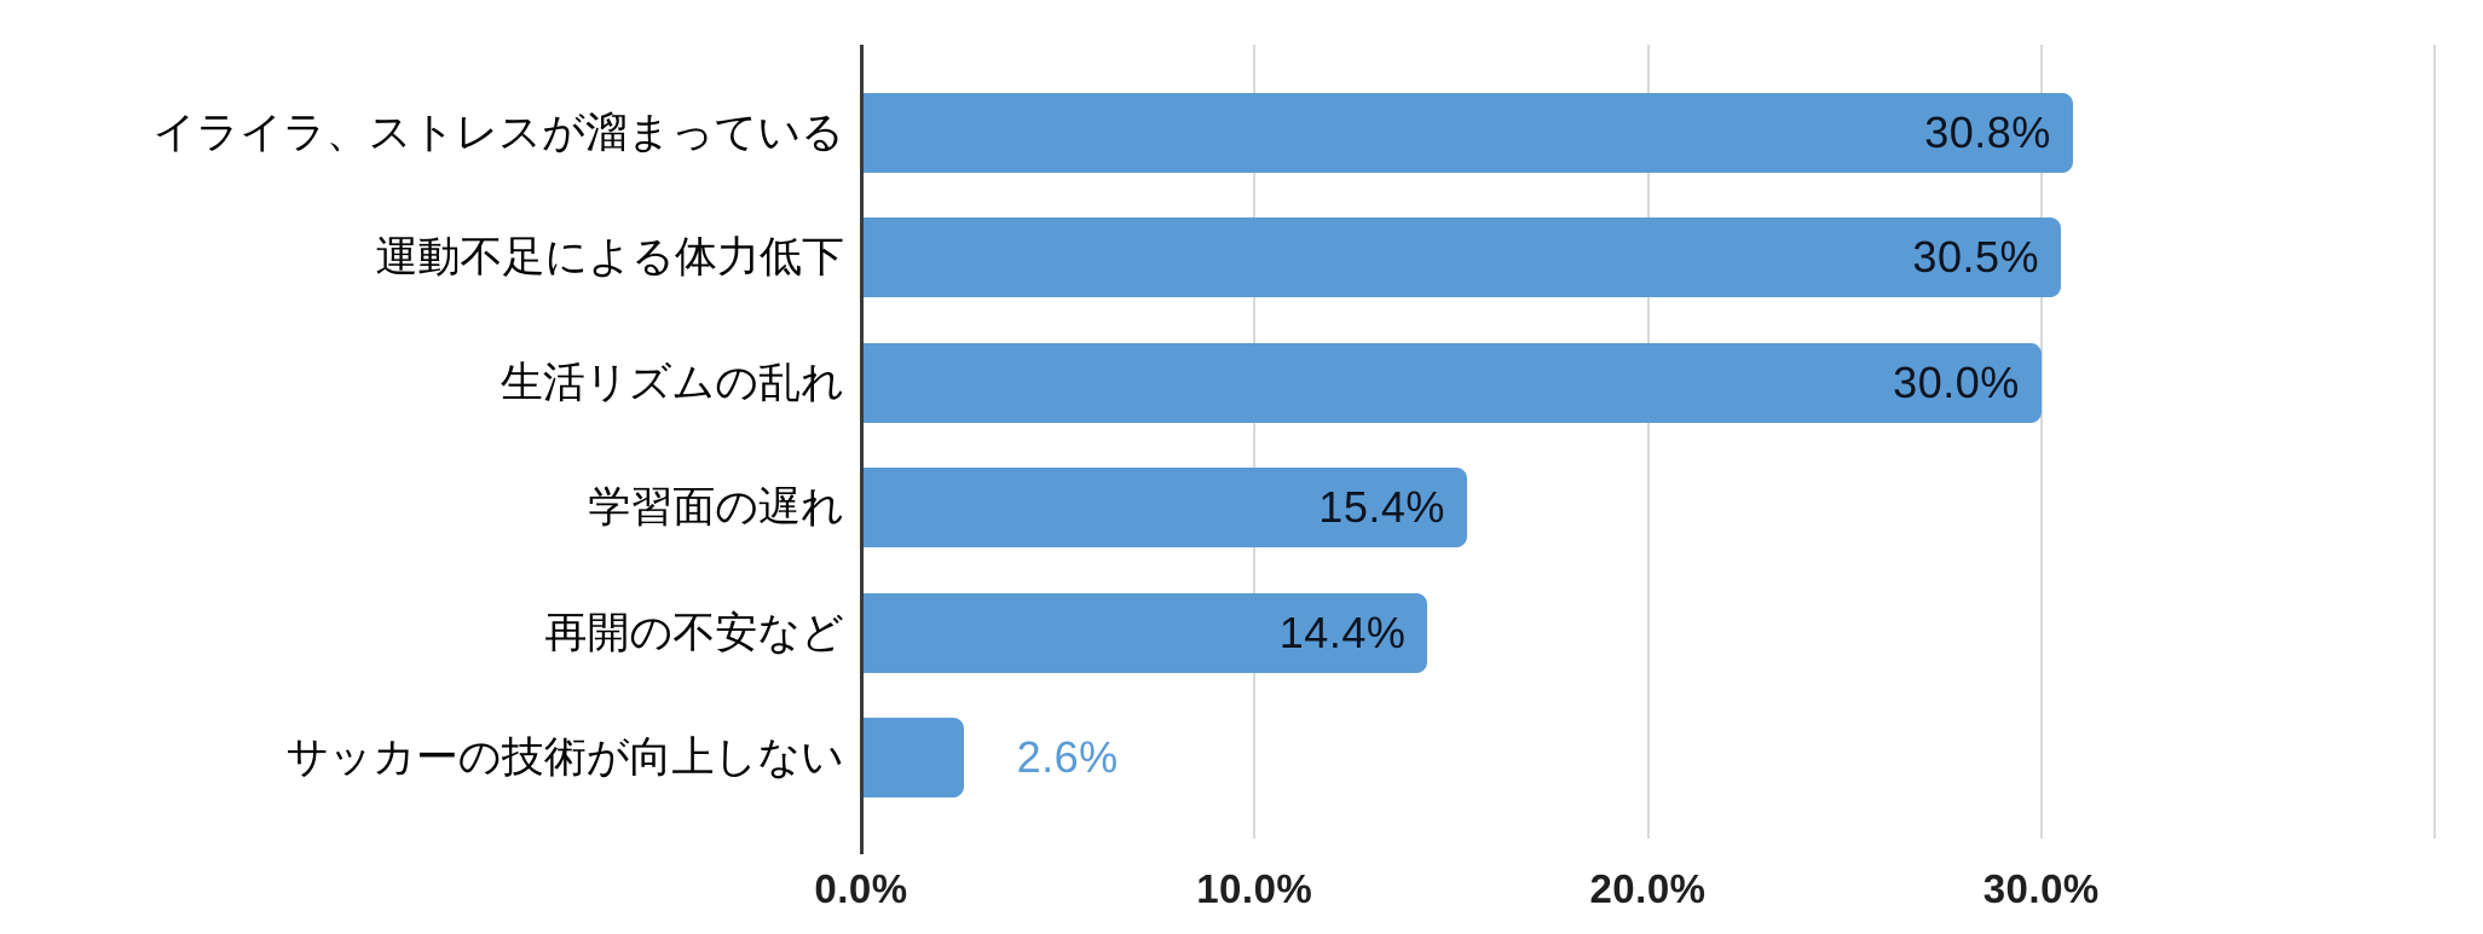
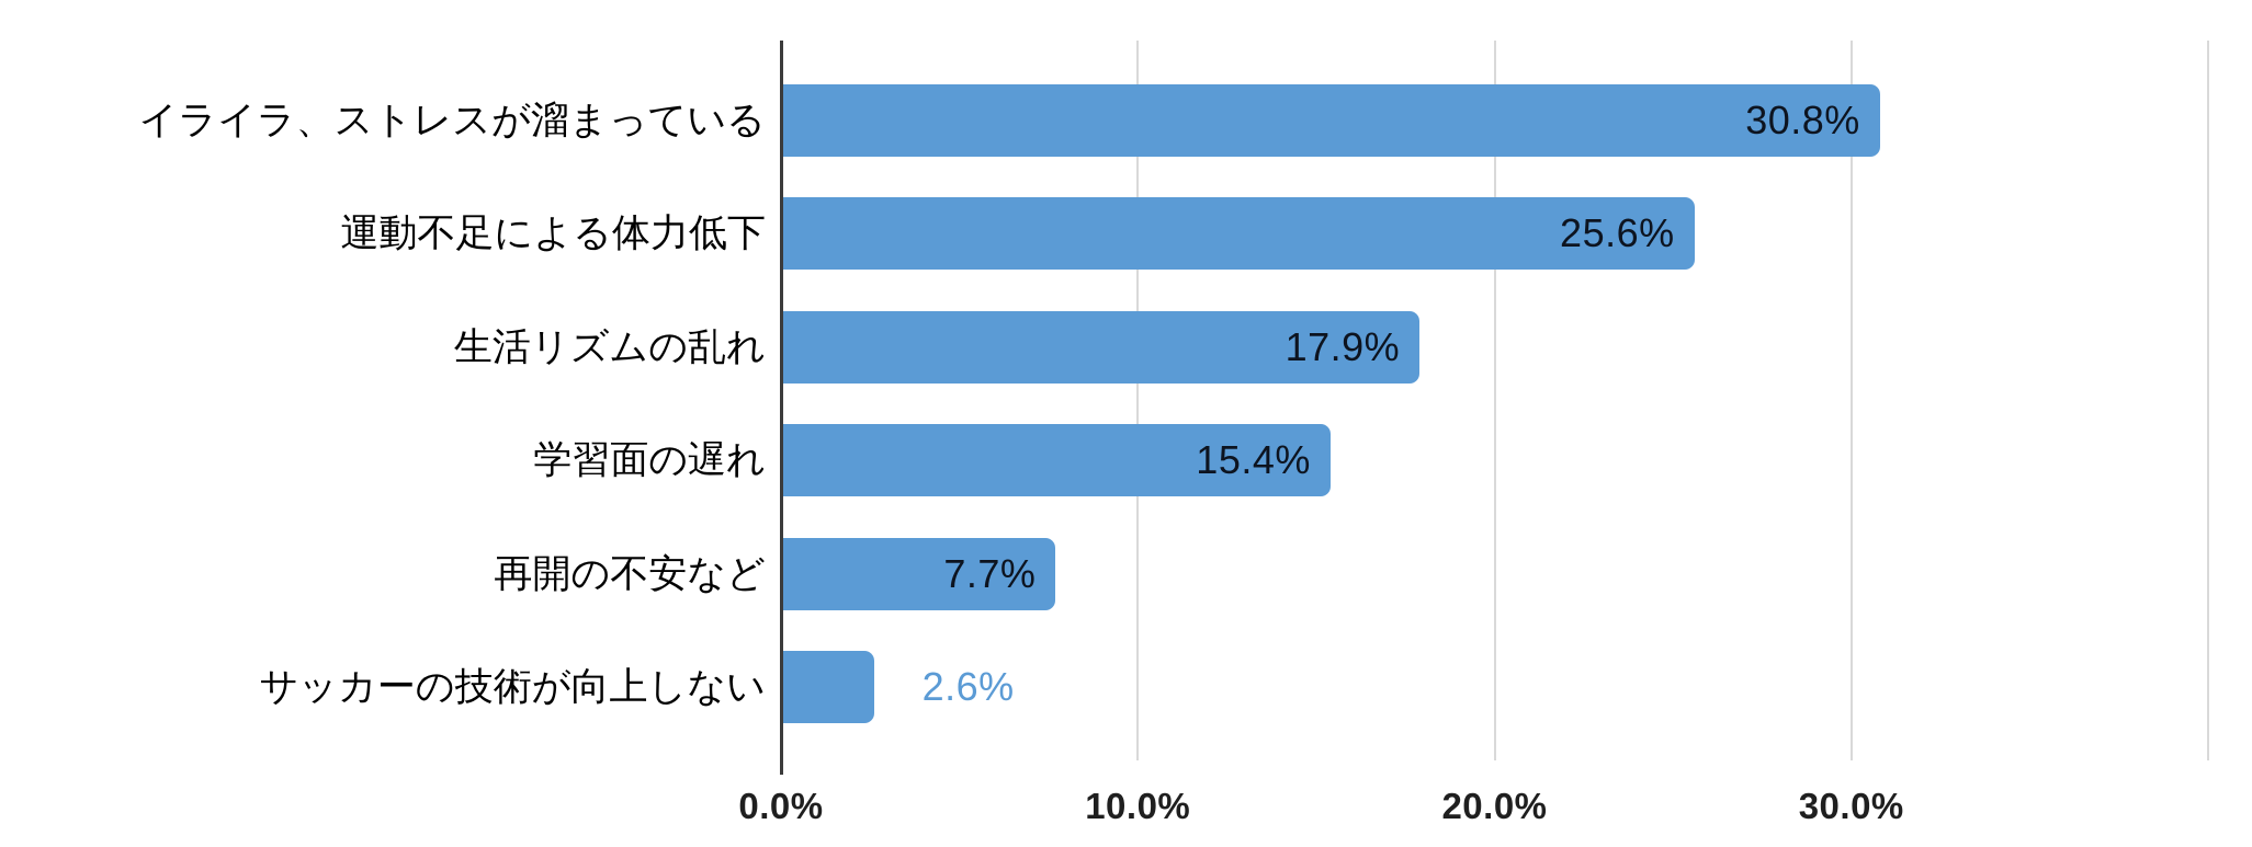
運動不足による体力低下: 30.5% -> 25.6%
生活リズムの乱れ: 30.0% -> 17.9%
再開の不安など: 14.4% -> 7.7%
